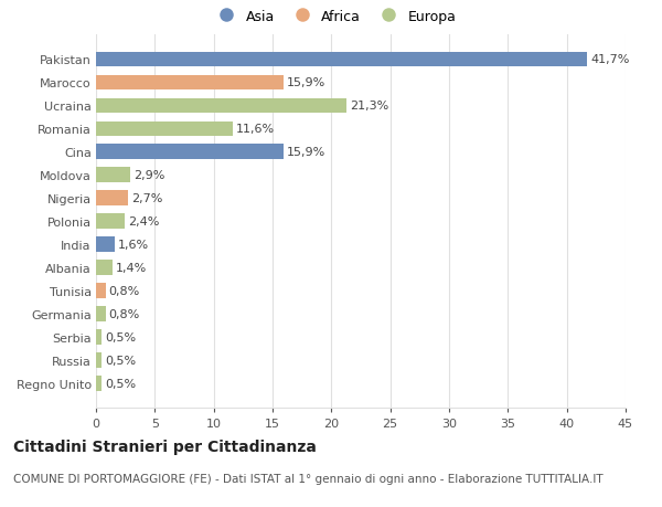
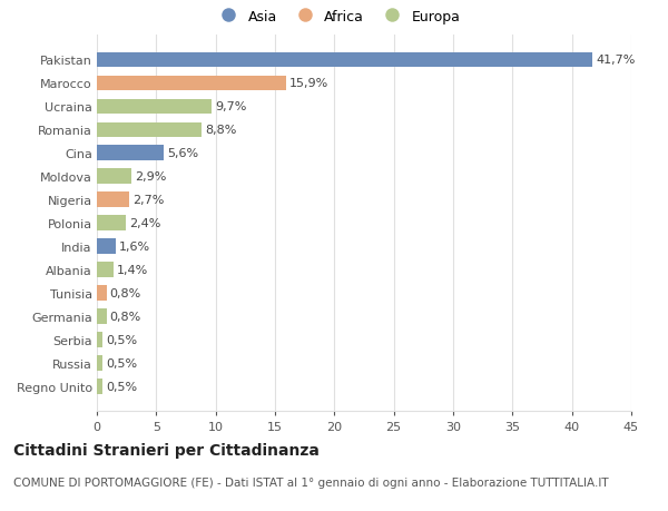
Ucraina: 21,3% -> 9,7%
Romania: 11,6% -> 8,8%
Cina: 15,9% -> 5,6%
